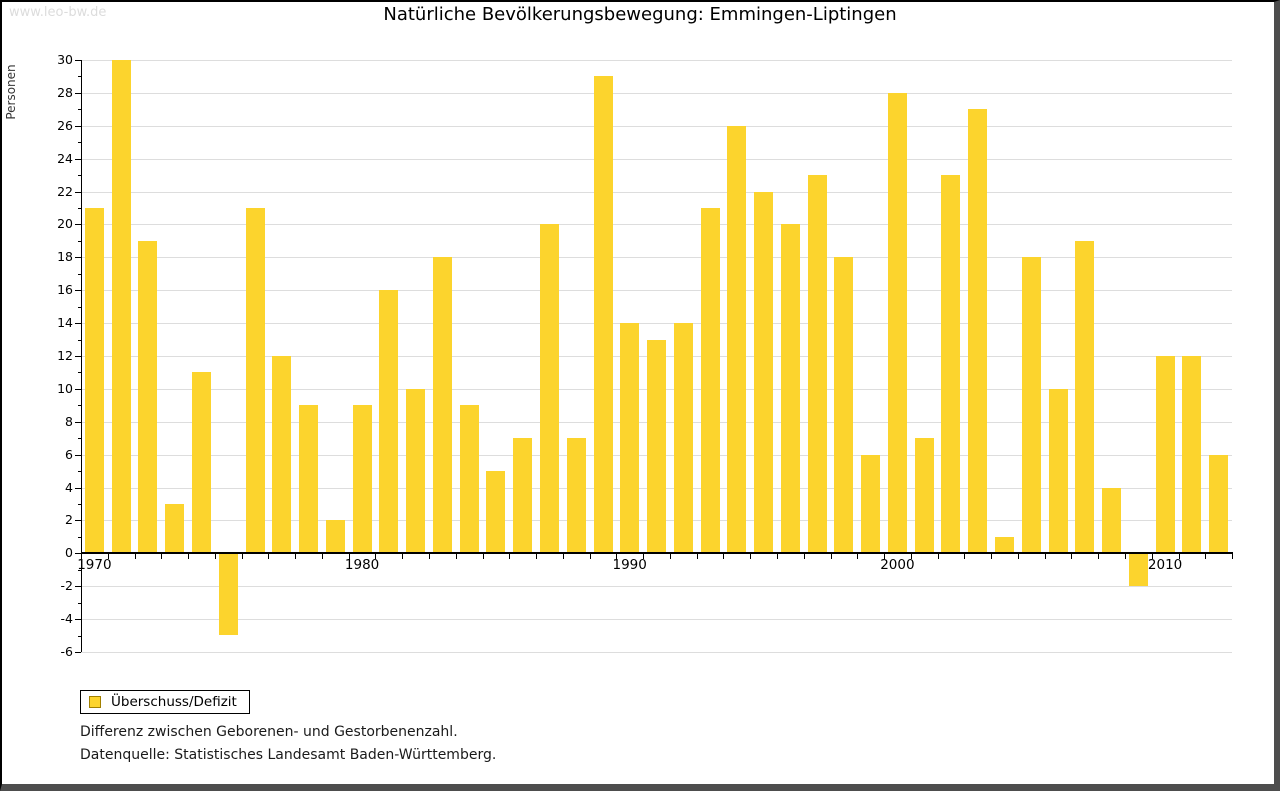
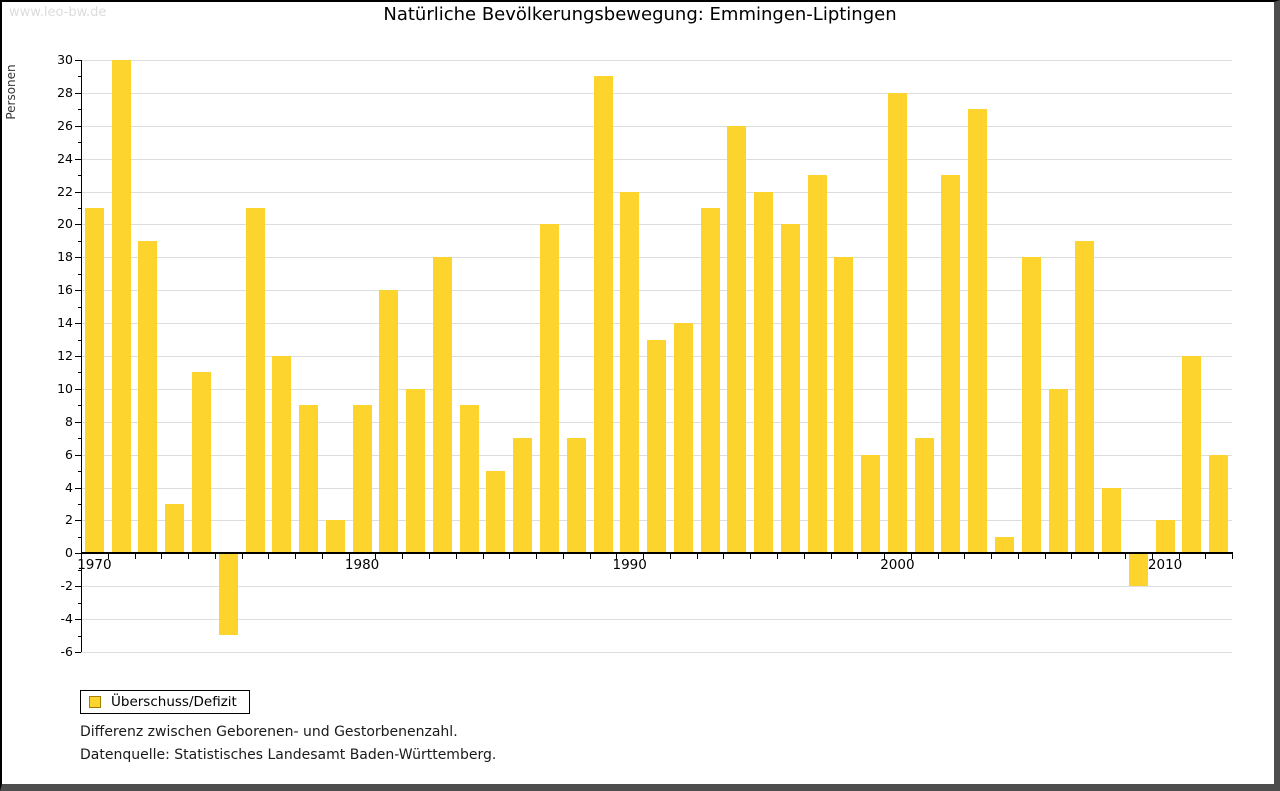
1990: 14 -> 22
2010: 12 -> 2
